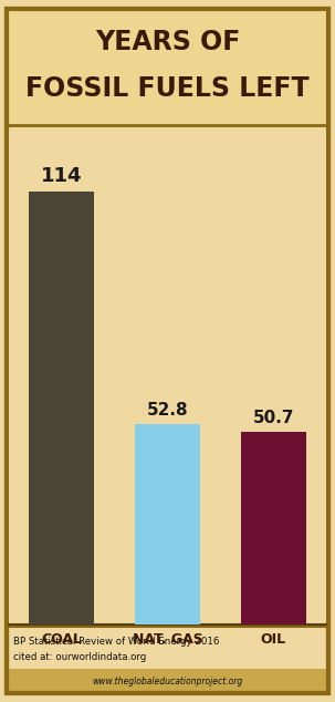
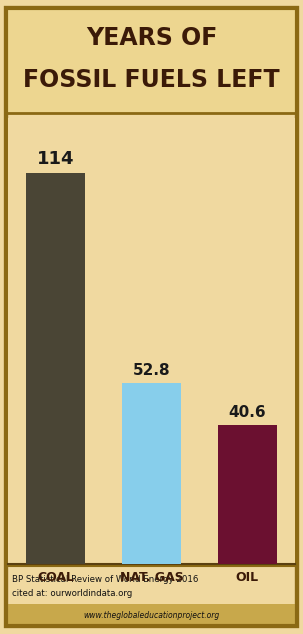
OIL: 50.7 -> 40.6
